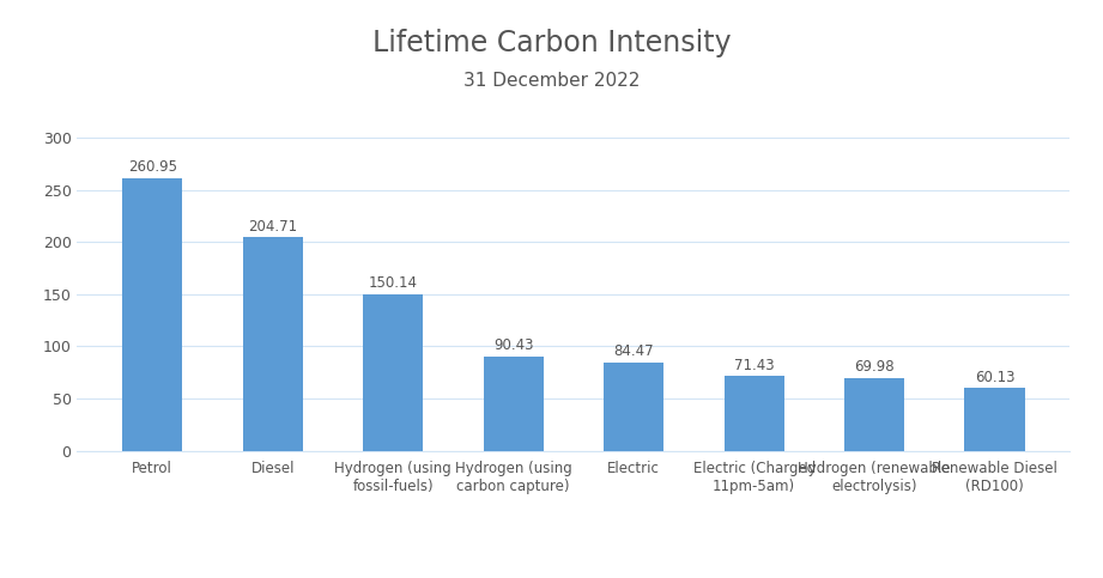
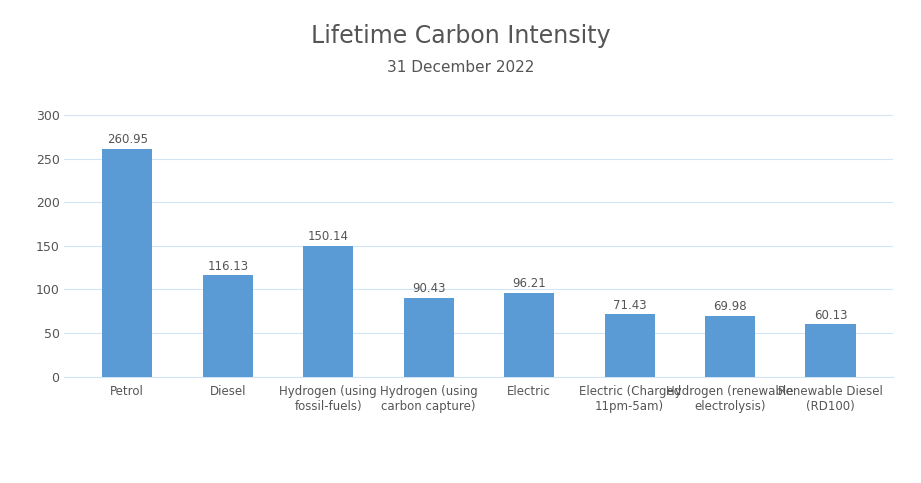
Diesel: 204.71 -> 116.13
Electric: 84.47 -> 96.21
